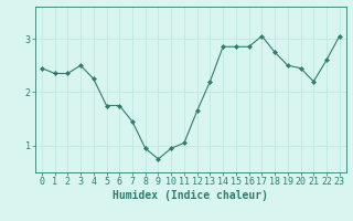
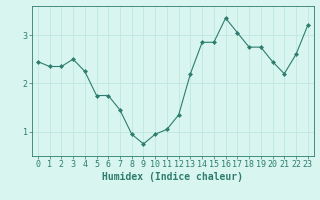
12: 1.65 -> 1.35
16: 2.85 -> 3.35
19: 2.50 -> 2.75
23: 3.05 -> 3.20
